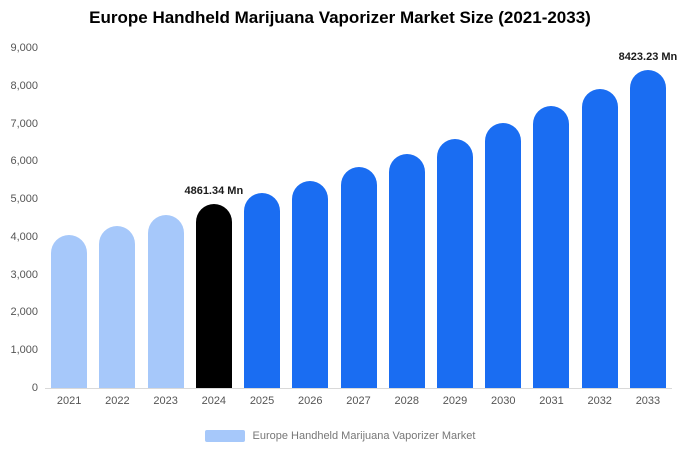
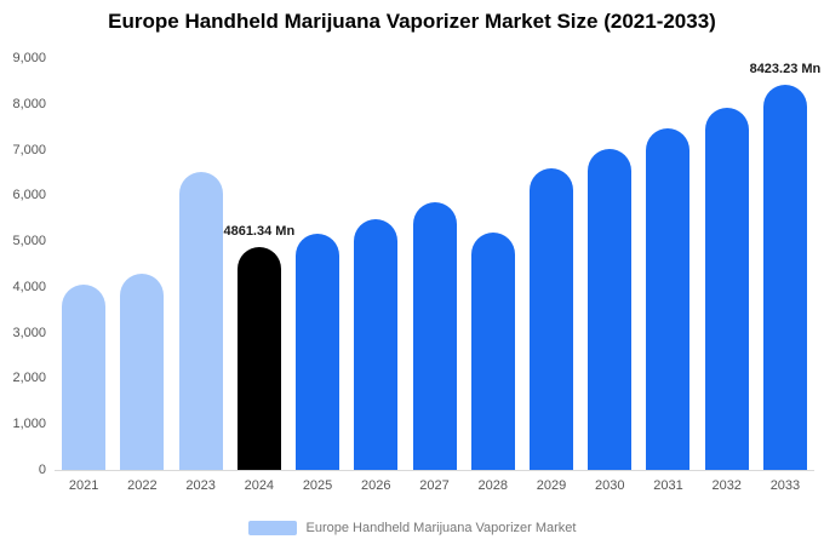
2023: 4600 -> 6500
2028: 6200 -> 5200
